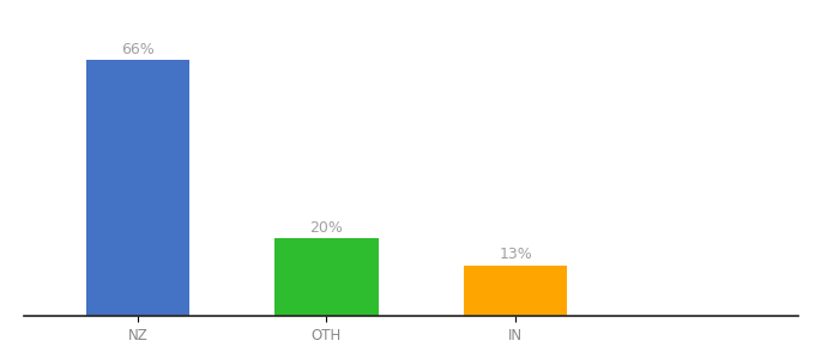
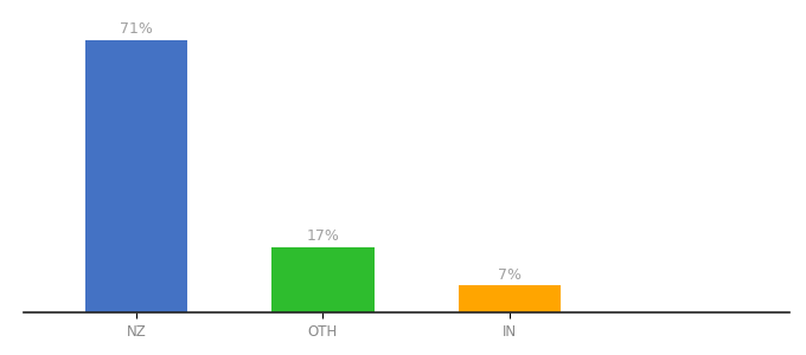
NZ: 66% -> 71%
OTH: 20% -> 17%
IN: 13% -> 7%
